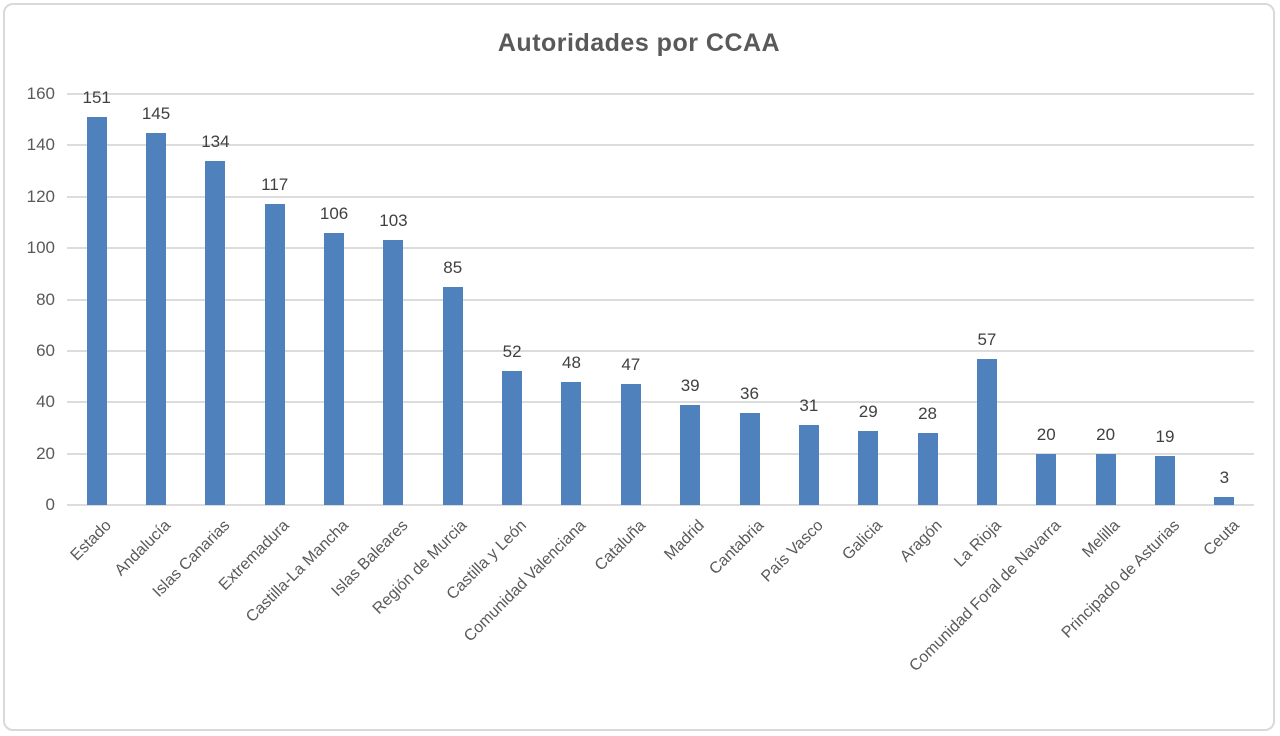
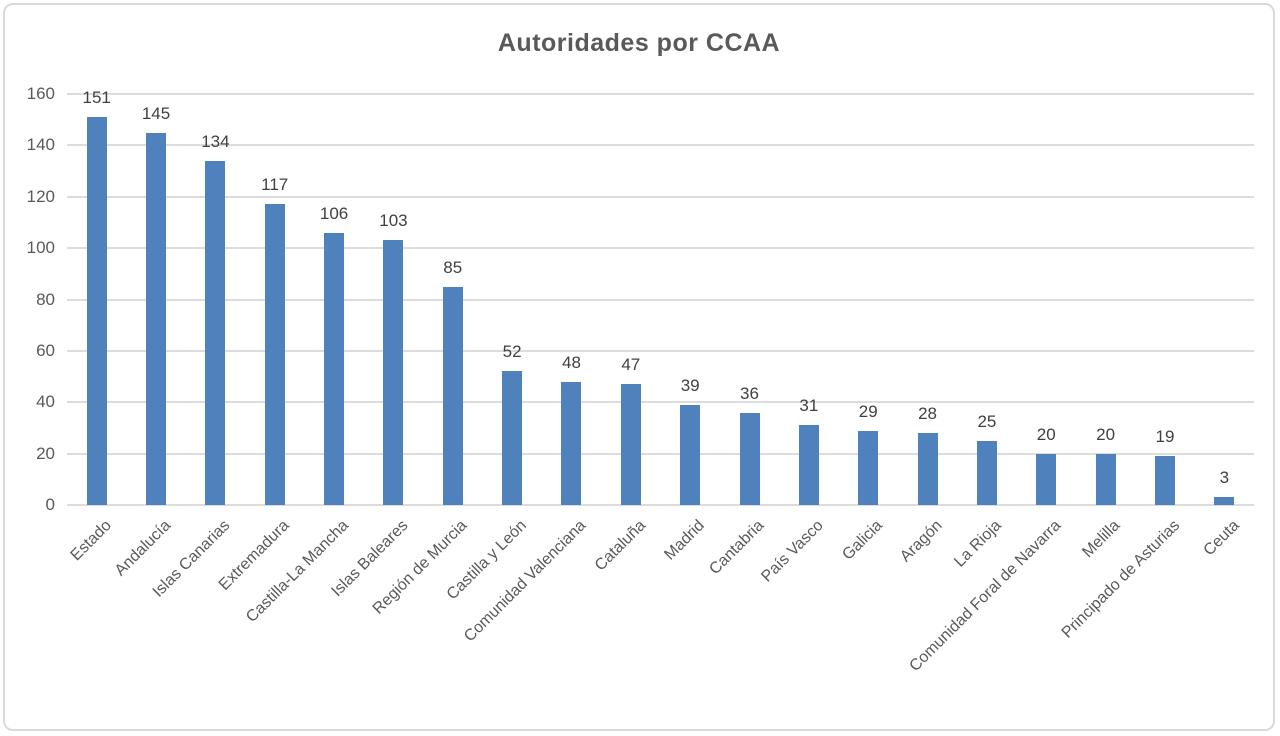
La Rioja: 57 -> 25
